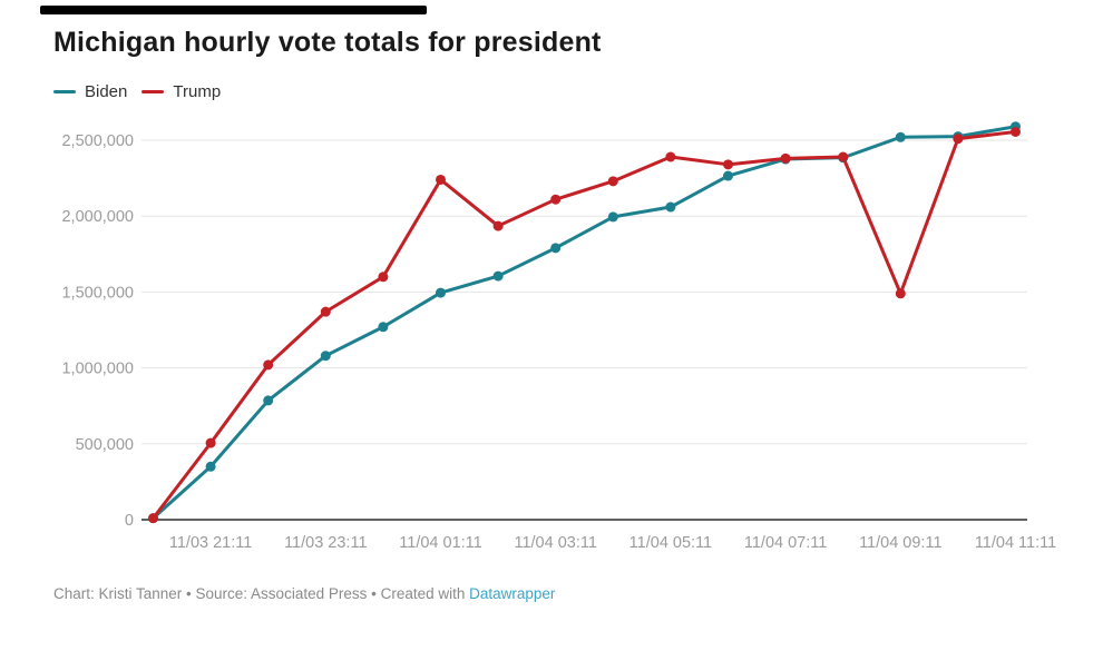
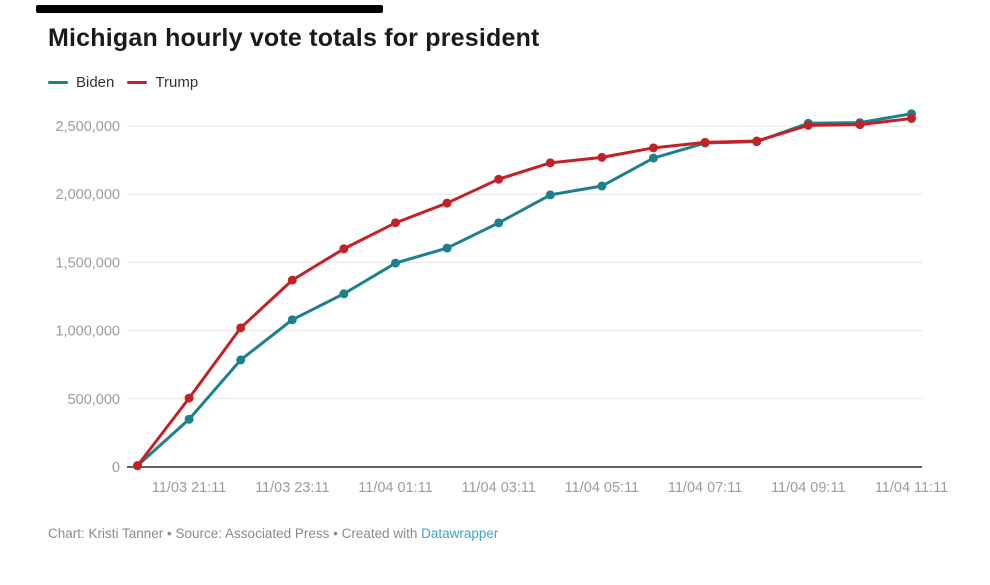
Trump/11/04 01:11: 2240000 -> 1790000
Trump/11/04 05:11: 2390000 -> 2270000
Trump/11/04 09:11: 1490000 -> 2500000
